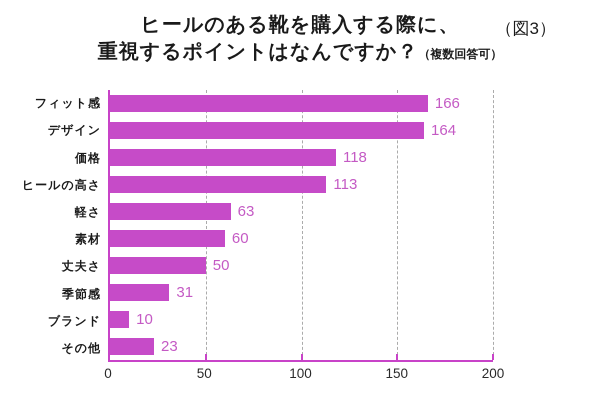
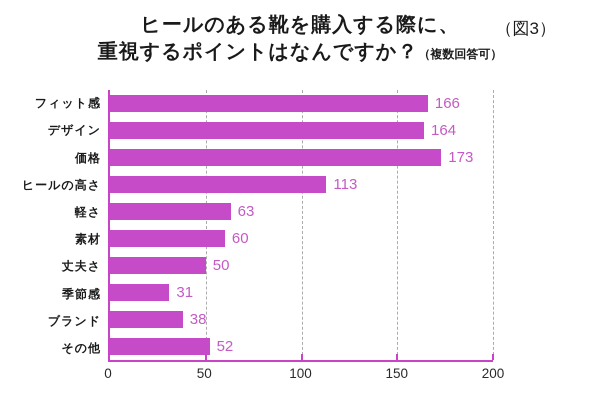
価格: 118 -> 173
ブランド: 10 -> 38
その他: 23 -> 52
